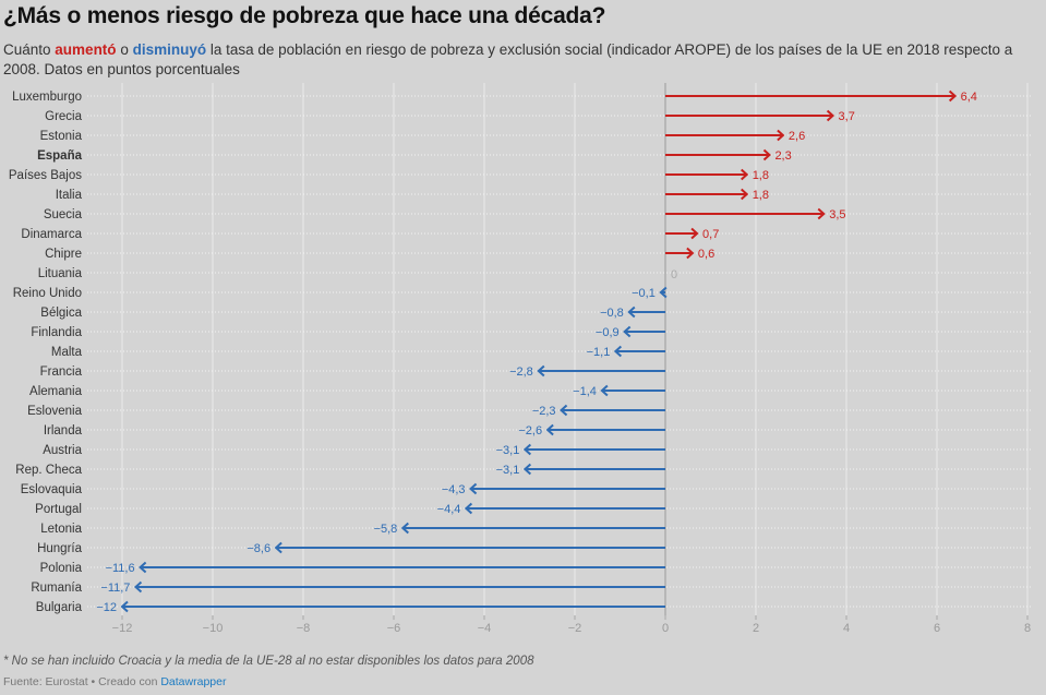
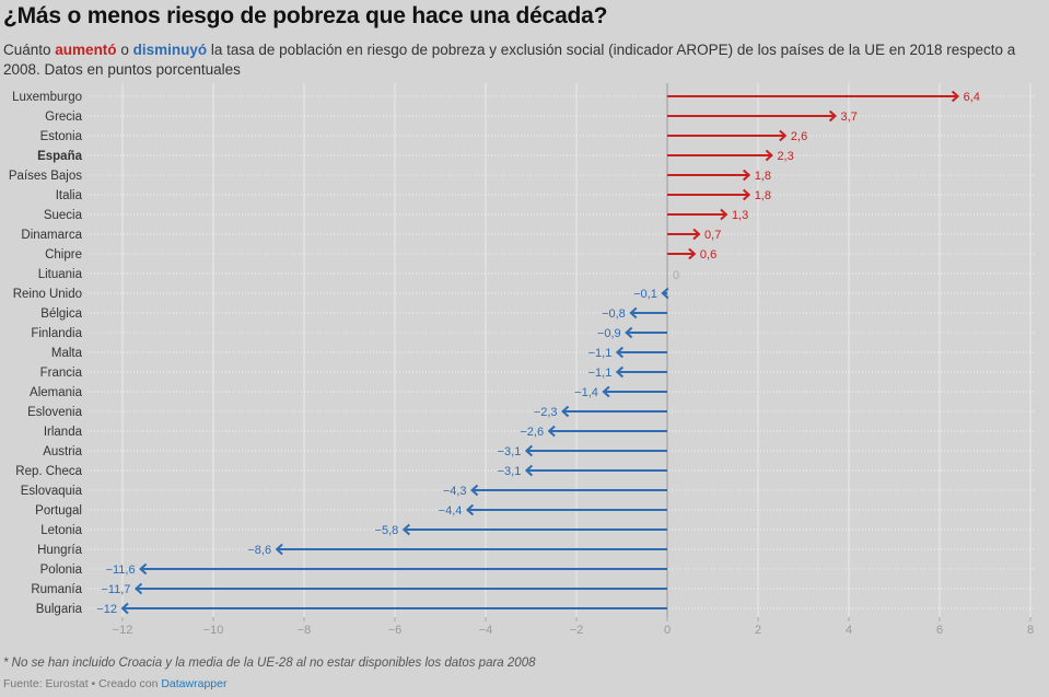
Suecia: 3,5 -> 1,3
Francia: −2,8 -> −1,1
